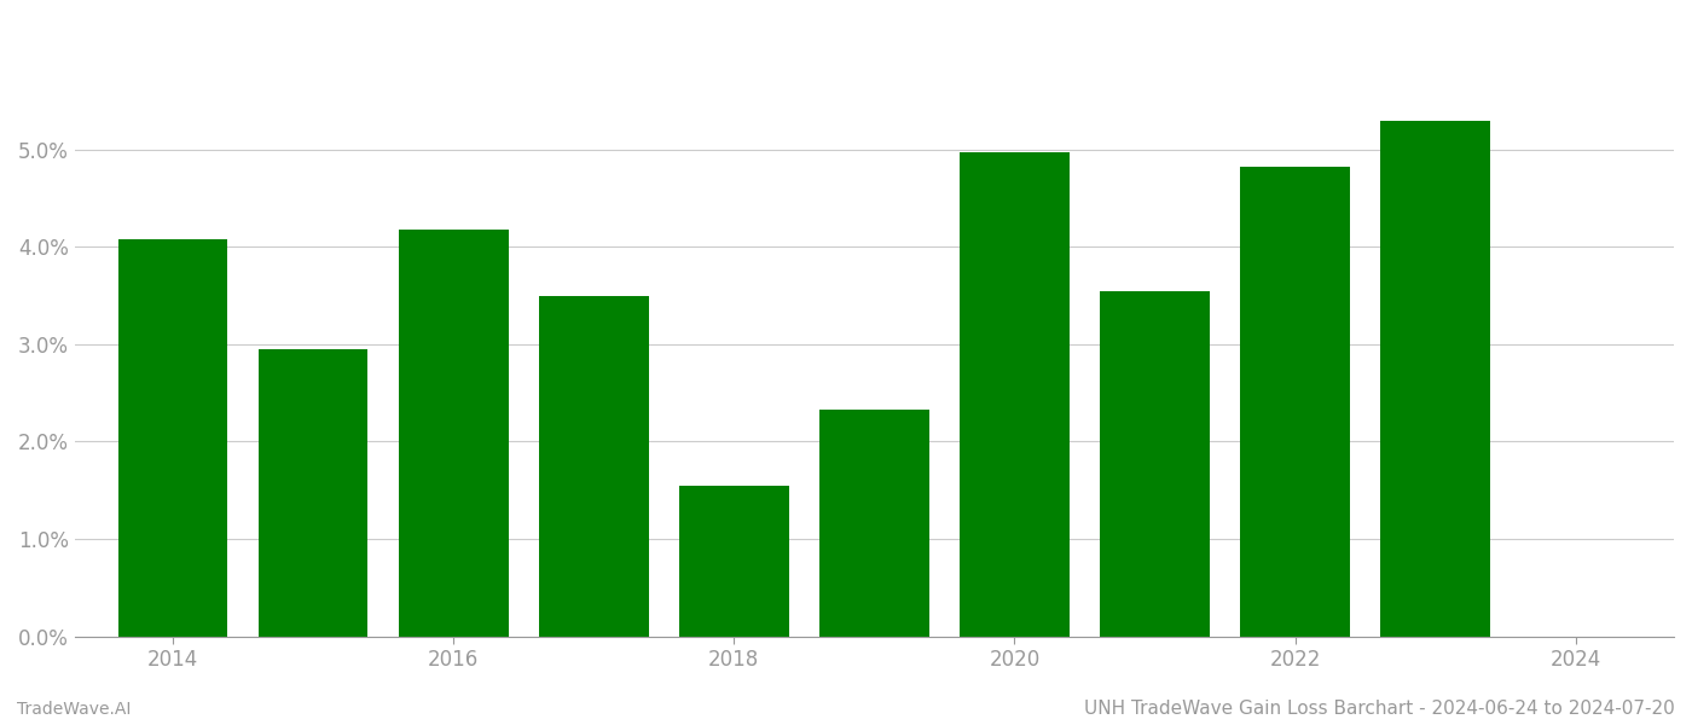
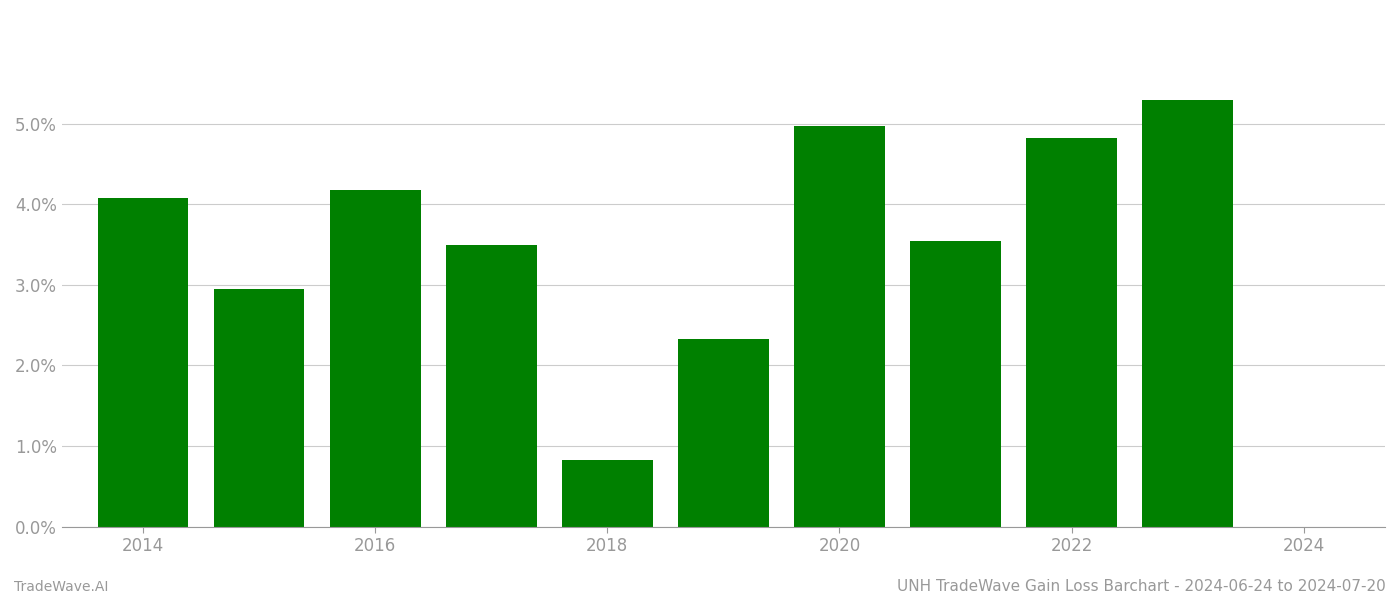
2018: 1.54% -> 0.83%
